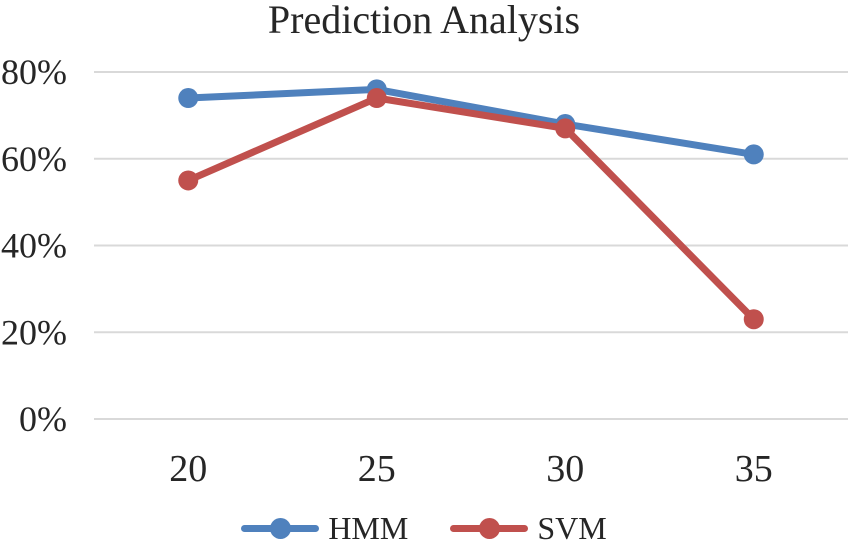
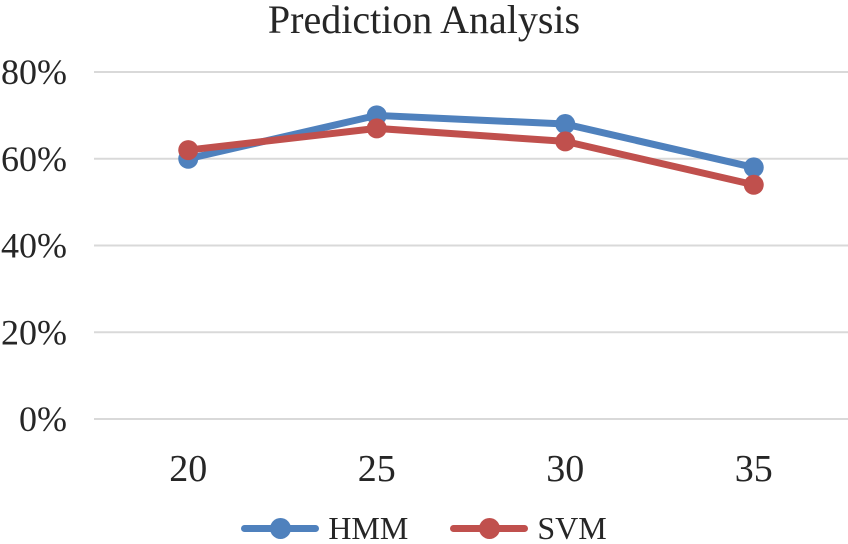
HMM/20: 74% -> 60%
SVM/20: 55% -> 62%
HMM/25: 76% -> 70%
SVM/25: 74% -> 67%
SVM/30: 67% -> 64%
HMM/35: 61% -> 58%
SVM/35: 23% -> 54%
